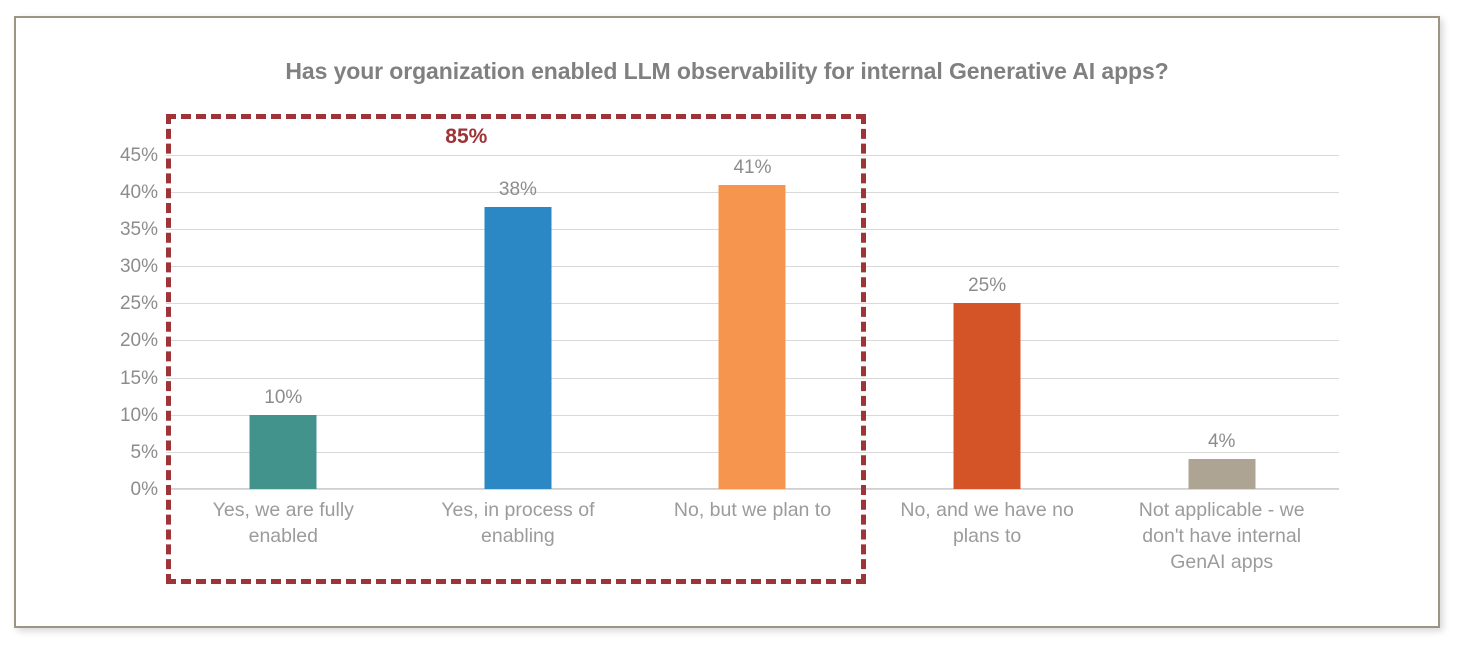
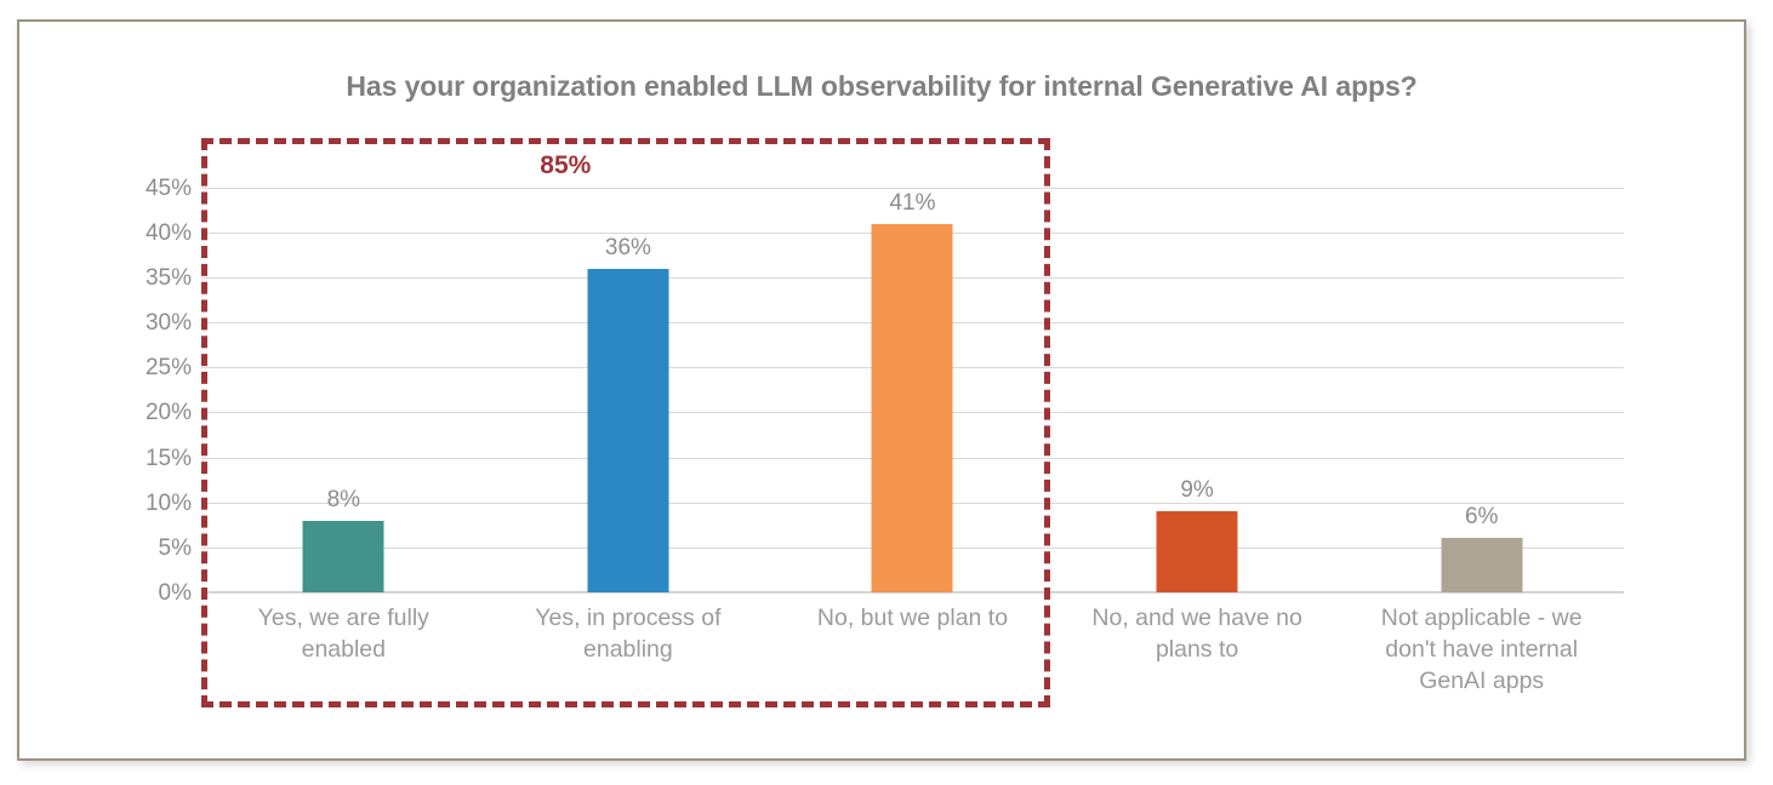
Yes, we are fully enabled: 10% -> 8%
Yes, in process of enabling: 38% -> 36%
No, and we have no plans to: 25% -> 9%
Not applicable - we don't have internal GenAI apps: 4% -> 6%
